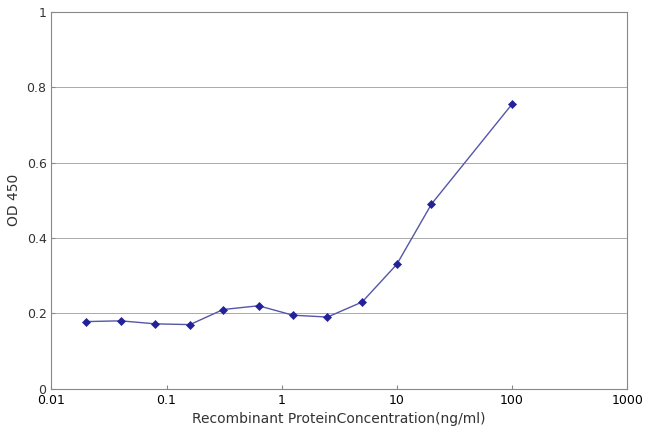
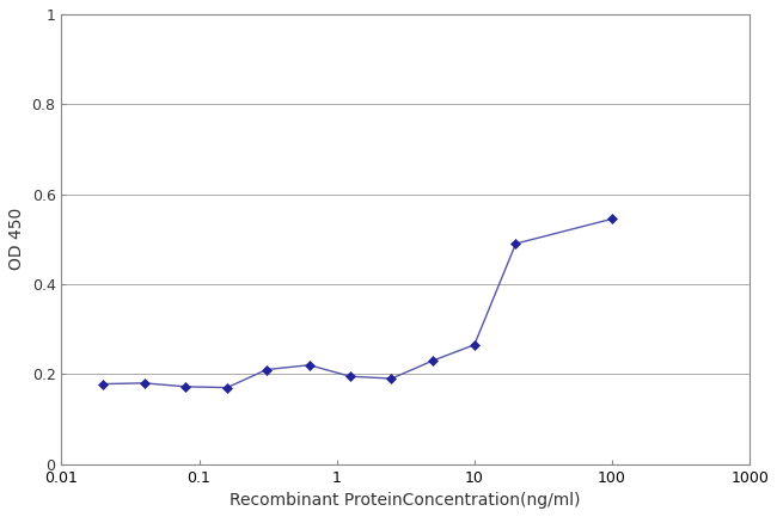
10: 0.330 -> 0.265
100: 0.755 -> 0.545
